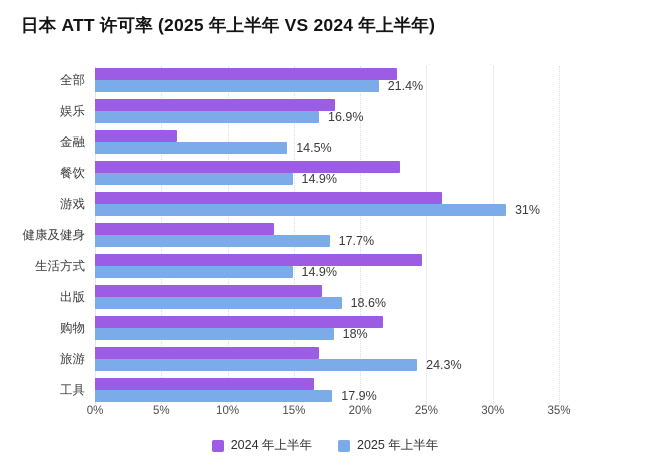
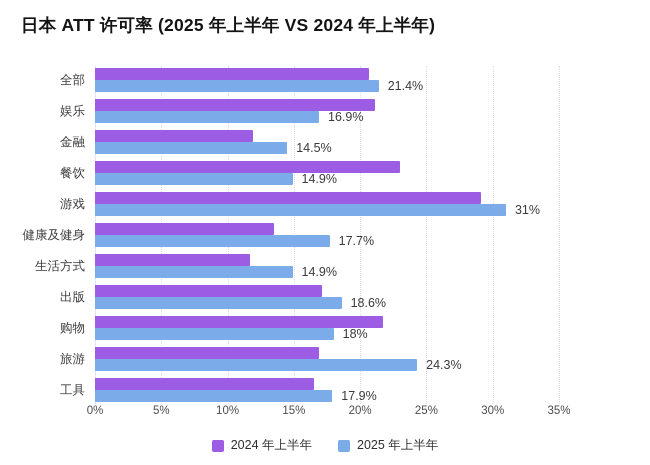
2024 年上半年/全部: 22.8% -> 20.7%
2024 年上半年/娱乐: 18.1% -> 21.1%
2024 年上半年/金融: 6.2% -> 11.9%
2024 年上半年/游戏: 26.2% -> 29.1%
2024 年上半年/生活方式: 24.7% -> 11.7%
